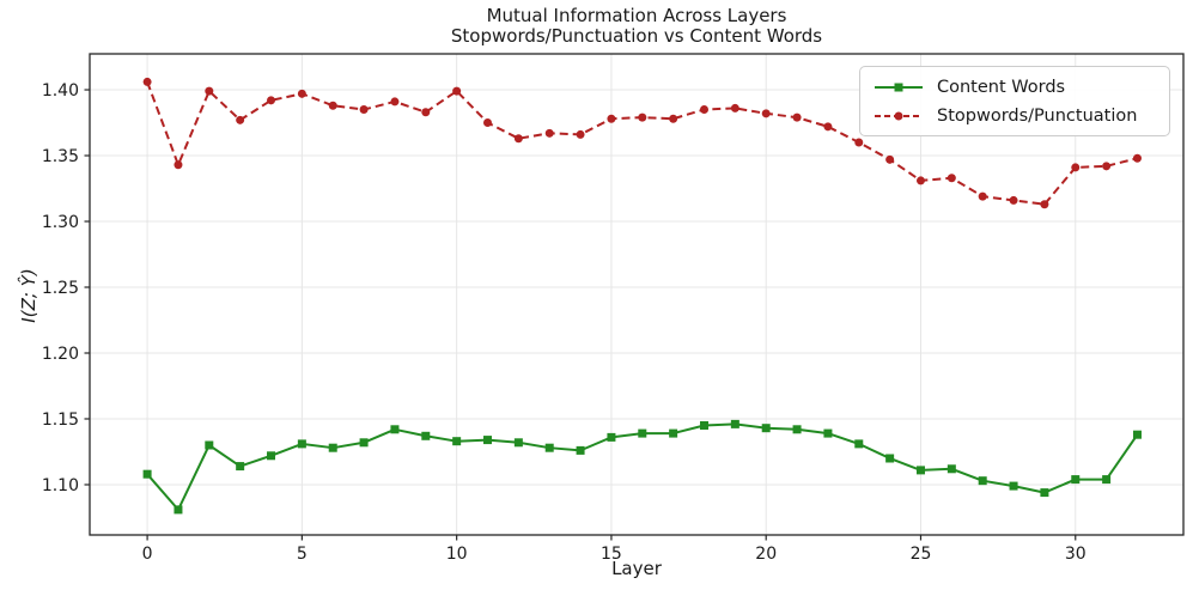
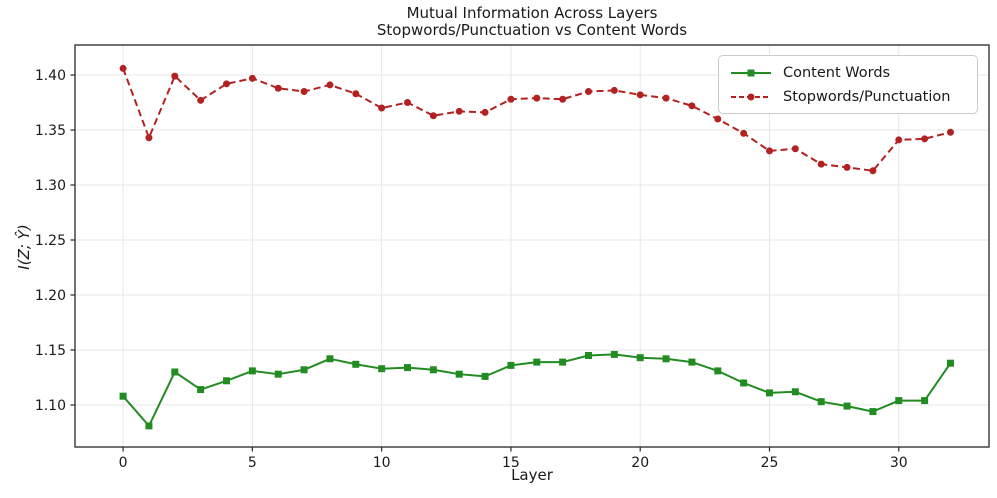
Stopwords/Punctuation/10: 1.399 -> 1.370
